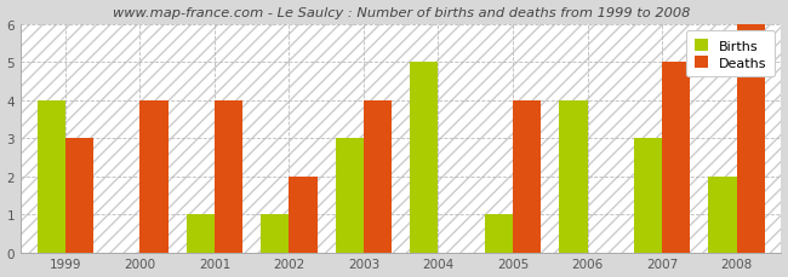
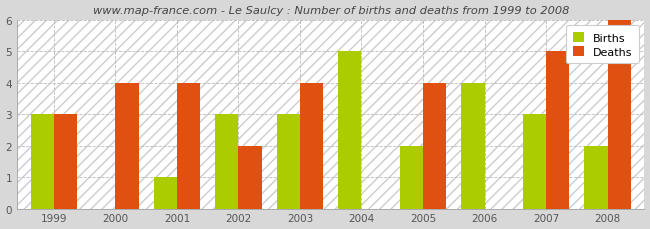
Births/1999: 4 -> 3
Births/2002: 1 -> 3
Births/2005: 1 -> 2
